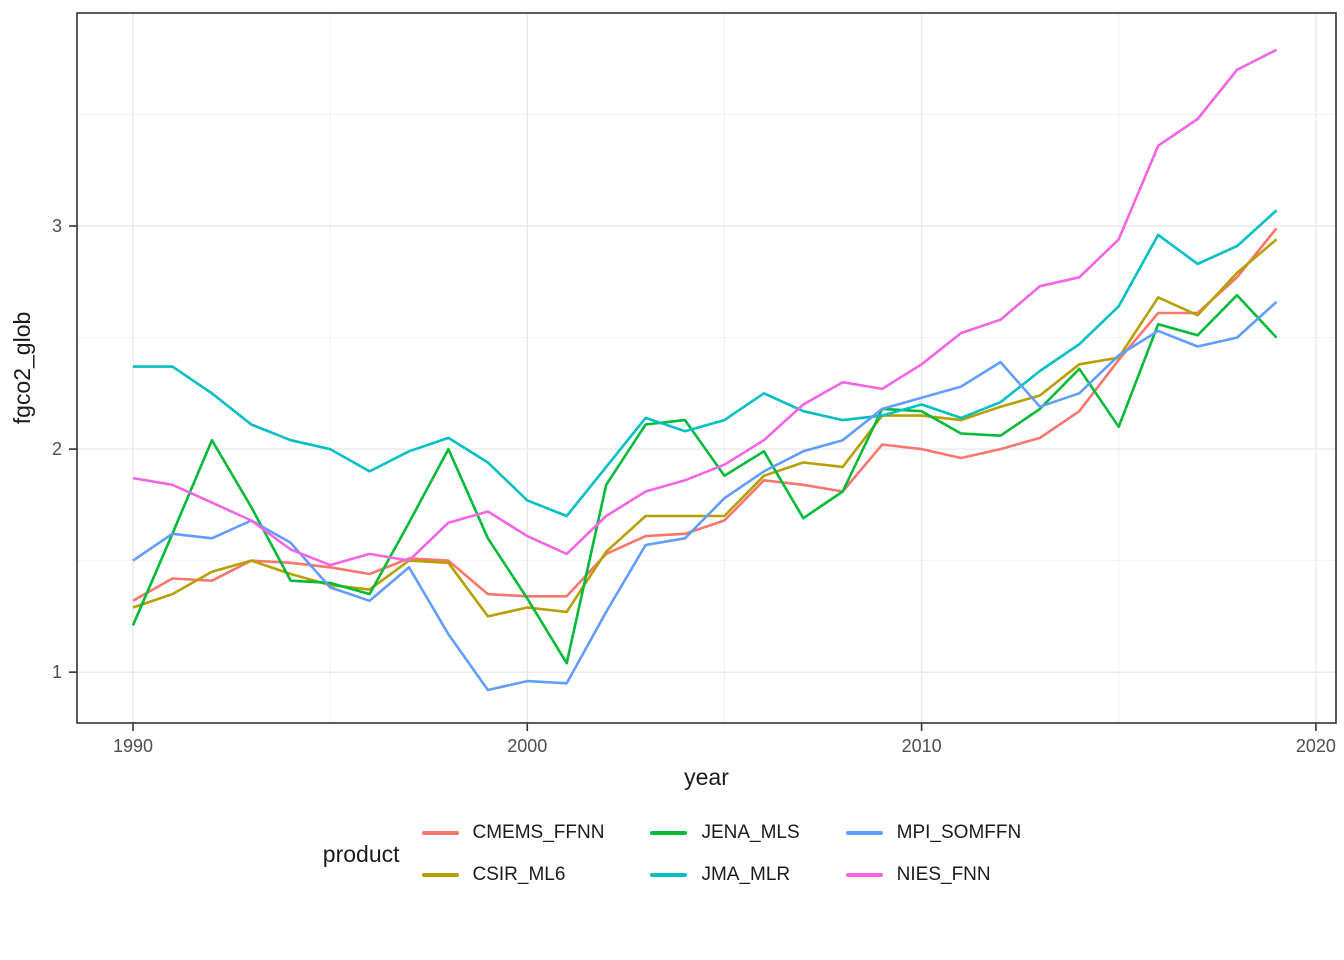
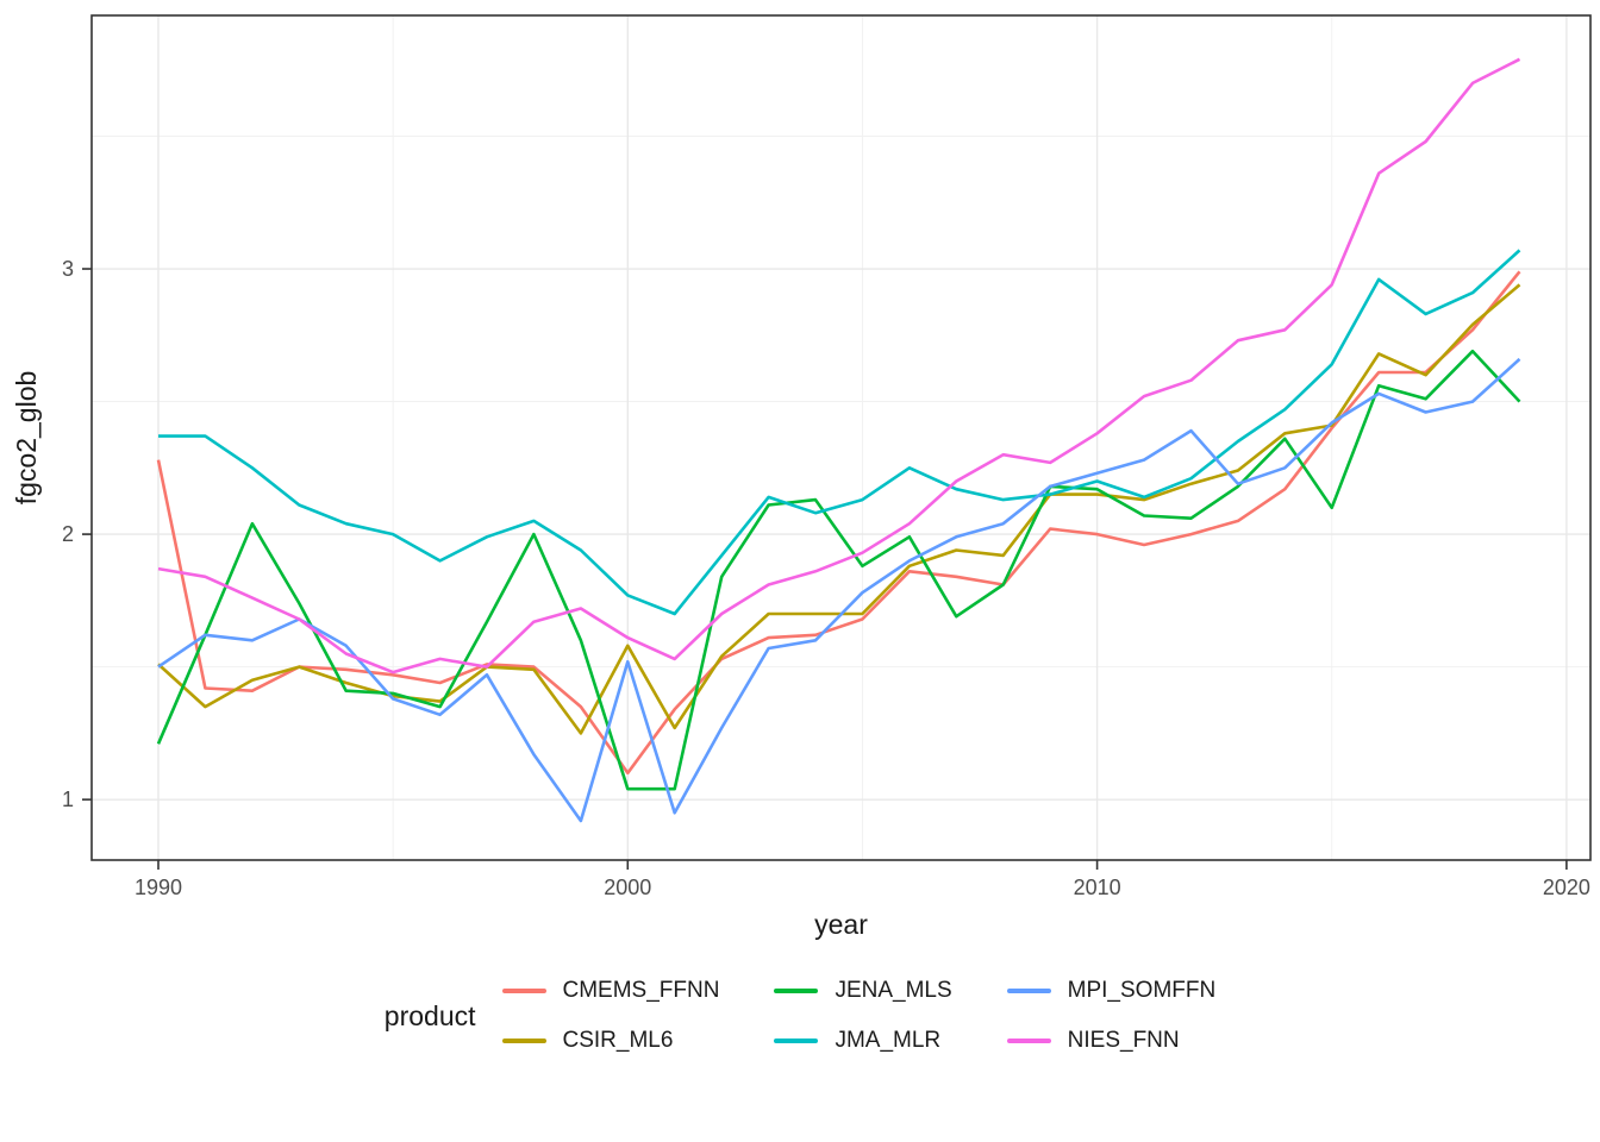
CMEMS_FFNN/1990: 1.32 -> 2.28
CSIR_ML6/1990: 1.29 -> 1.51
CMEMS_FFNN/2000: 1.34 -> 1.10
CSIR_ML6/2000: 1.29 -> 1.58
JENA_MLS/2000: 1.33 -> 1.04
MPI_SOMFFN/2000: 0.96 -> 1.52
